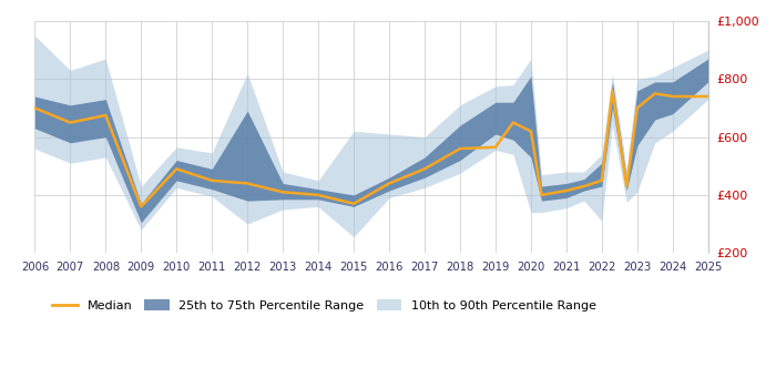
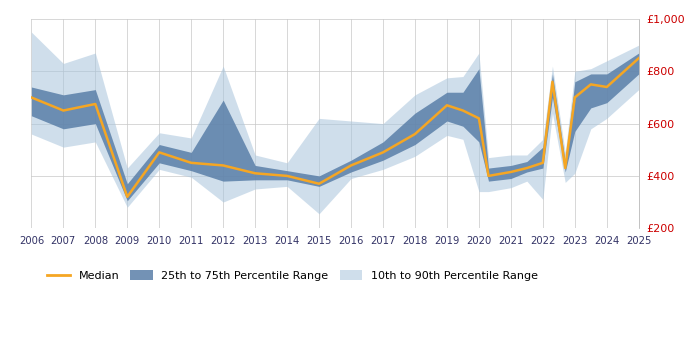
Median/2009: £360 -> £320
Median/2019: £565 -> £670
Median/2025: £740 -> £850
